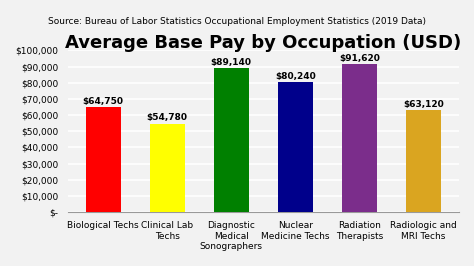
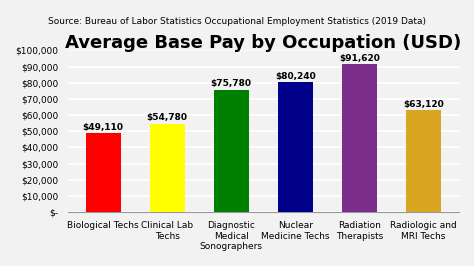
Biological Techs: $64,750 -> $49,110
Diagnostic Medical Sonographers: $89,140 -> $75,780
